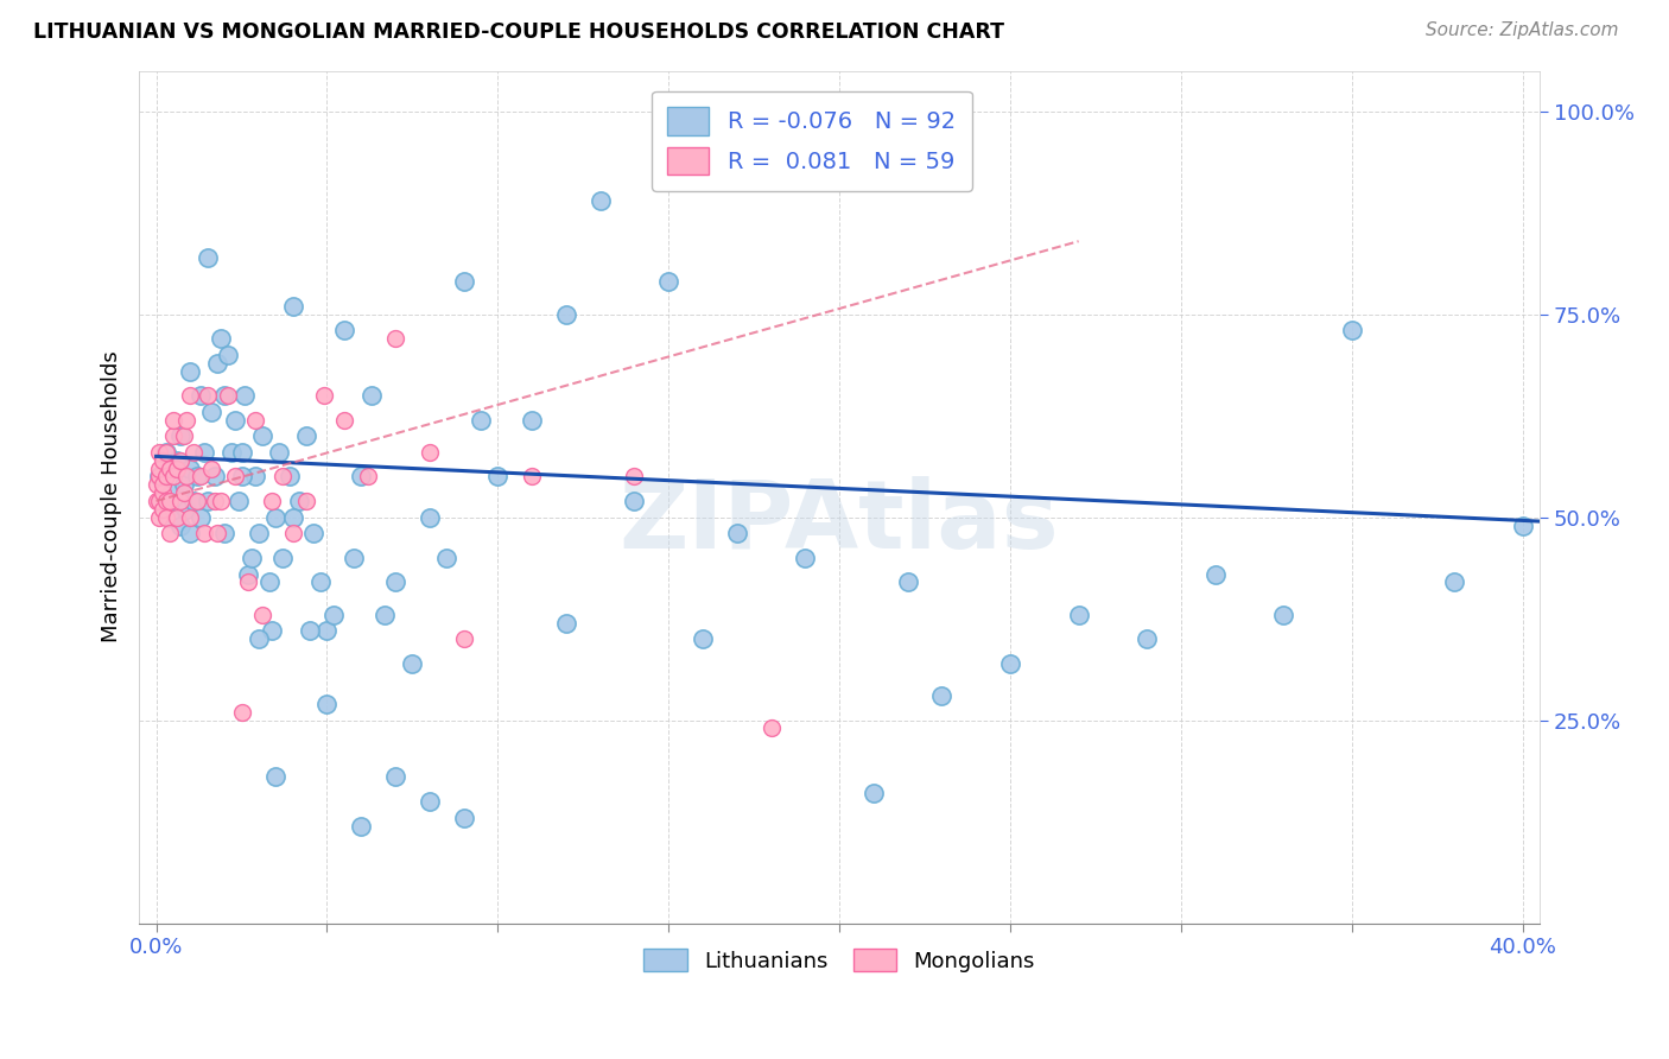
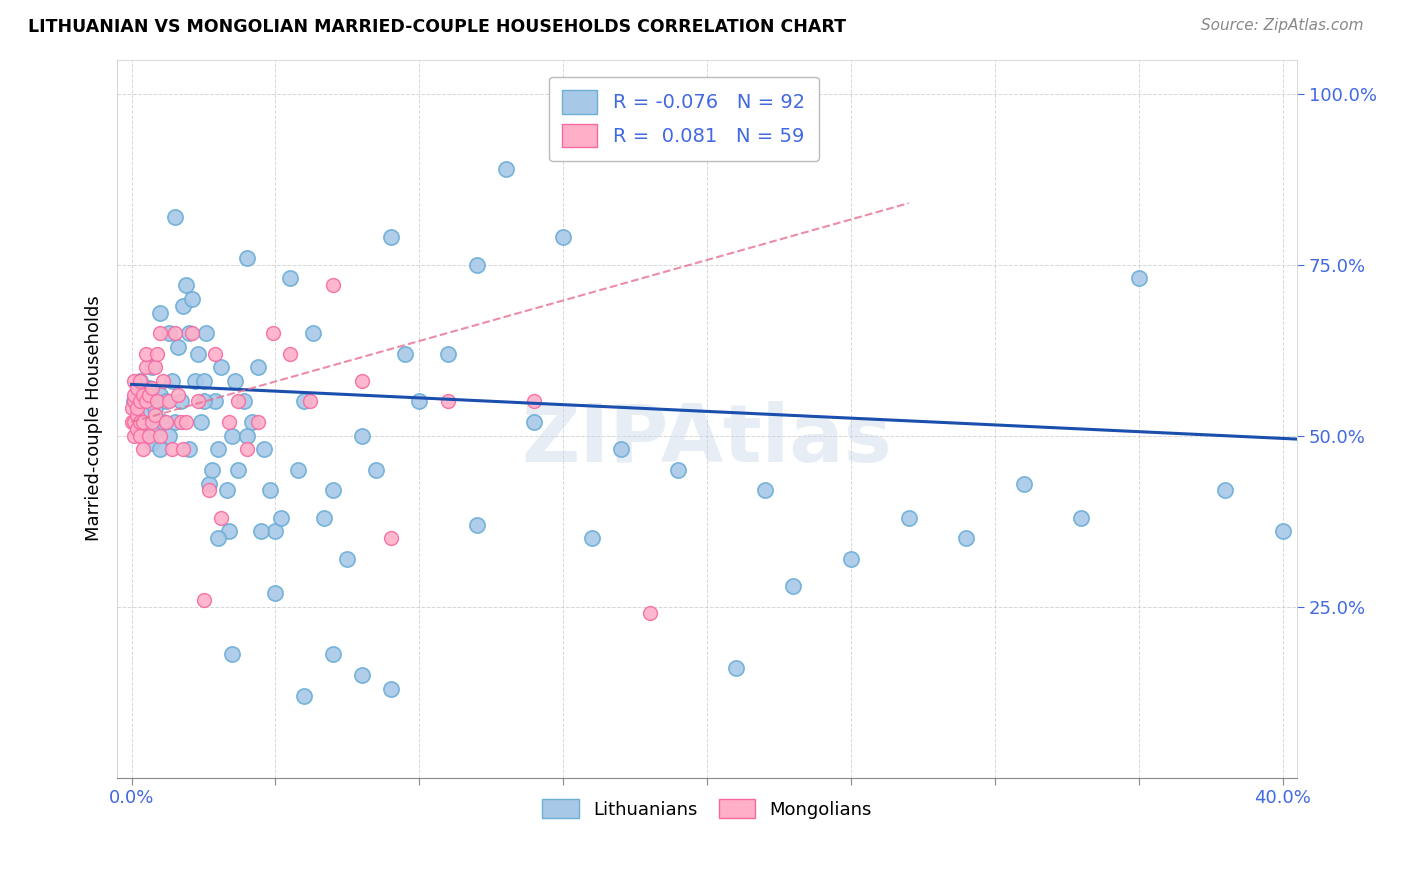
Lithuanians/40.0%: 49% -> 36%
